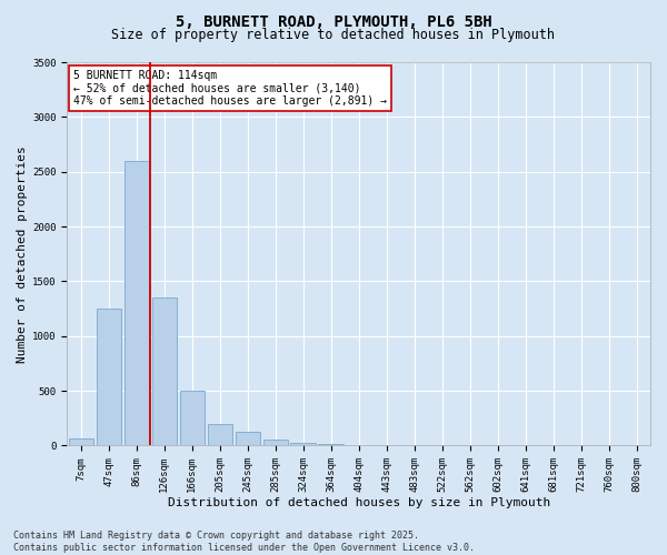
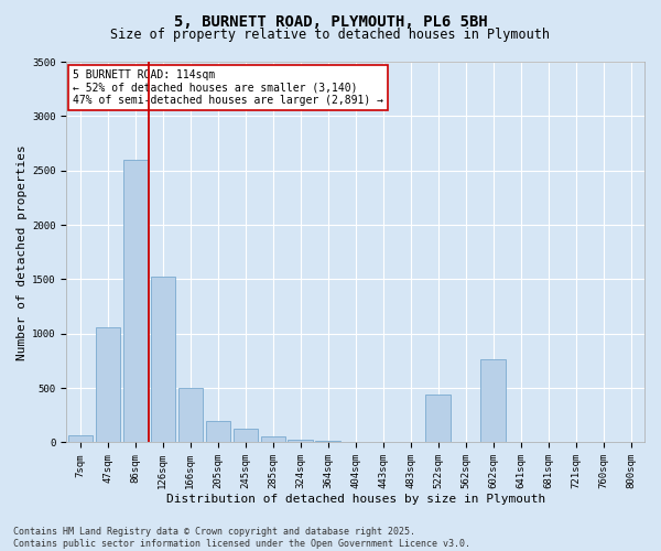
47sqm: 1250 -> 1060
126sqm: 1350 -> 1520
522sqm: 0 -> 440
602sqm: 0 -> 760
